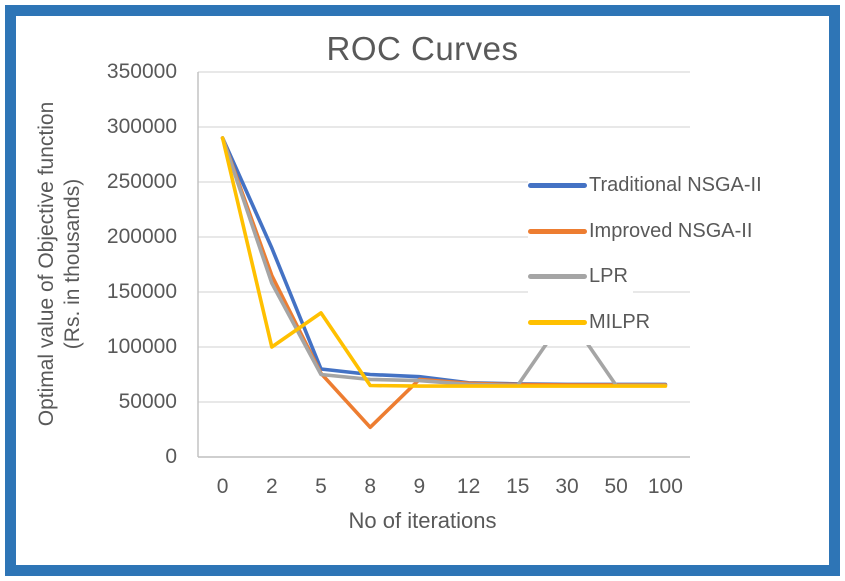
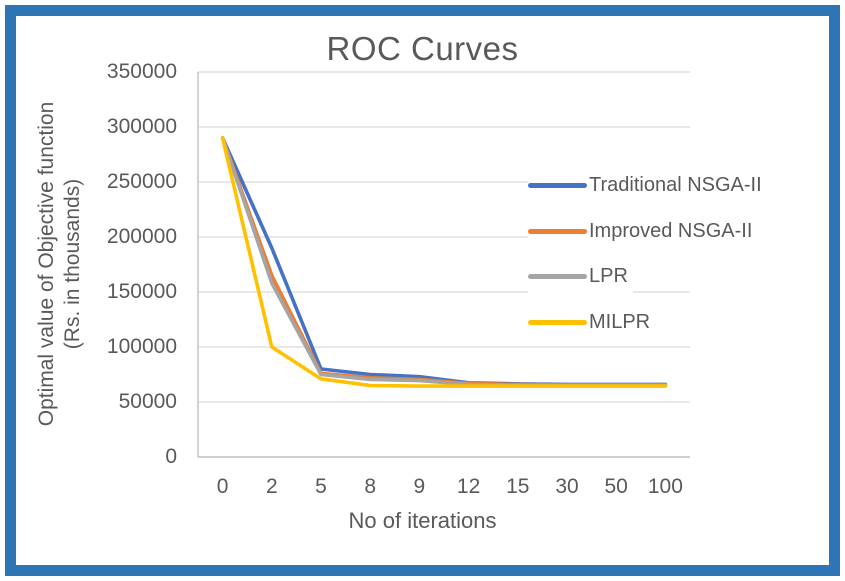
MILPR/5: 131000 -> 71000
Improved NSGA-II/8: 27000 -> 72000
LPR/30: 130000 -> 65000
